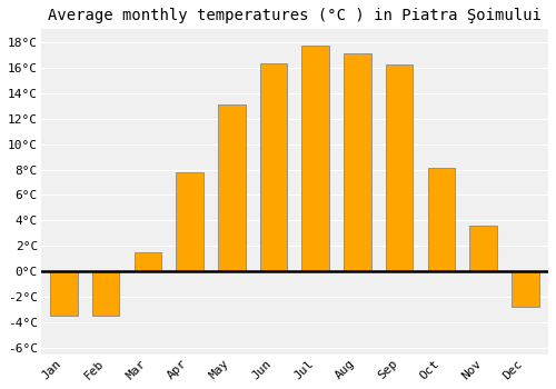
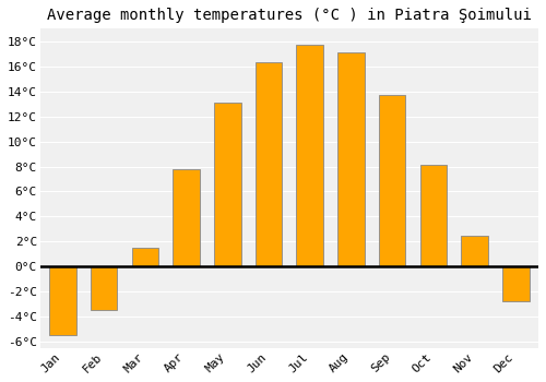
Jan: -3.5°C -> -5.5°C
Sep: 16.2°C -> 13.7°C
Nov: 3.6°C -> 2.5°C
